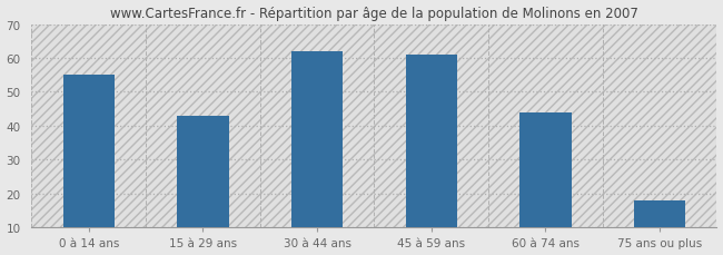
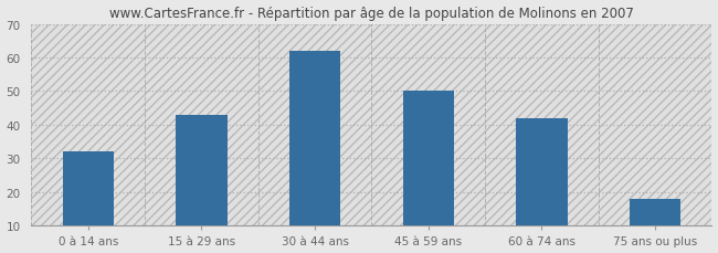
0 à 14 ans: 55 -> 32
45 à 59 ans: 61 -> 50
60 à 74 ans: 44 -> 42
